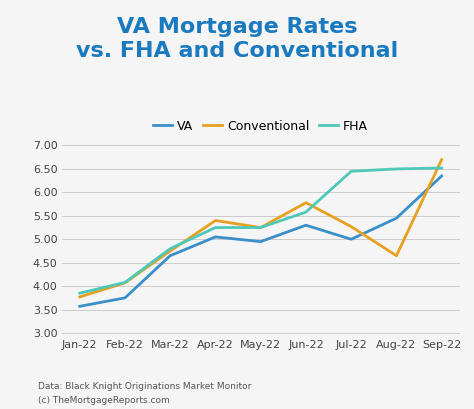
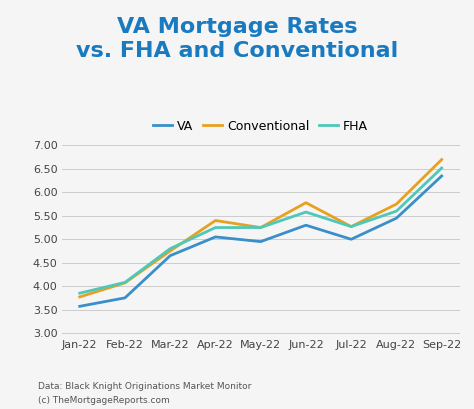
FHA/Jul-22: 6.45 -> 5.27
Conventional/Aug-22: 4.65 -> 5.75
FHA/Aug-22: 6.50 -> 5.60
